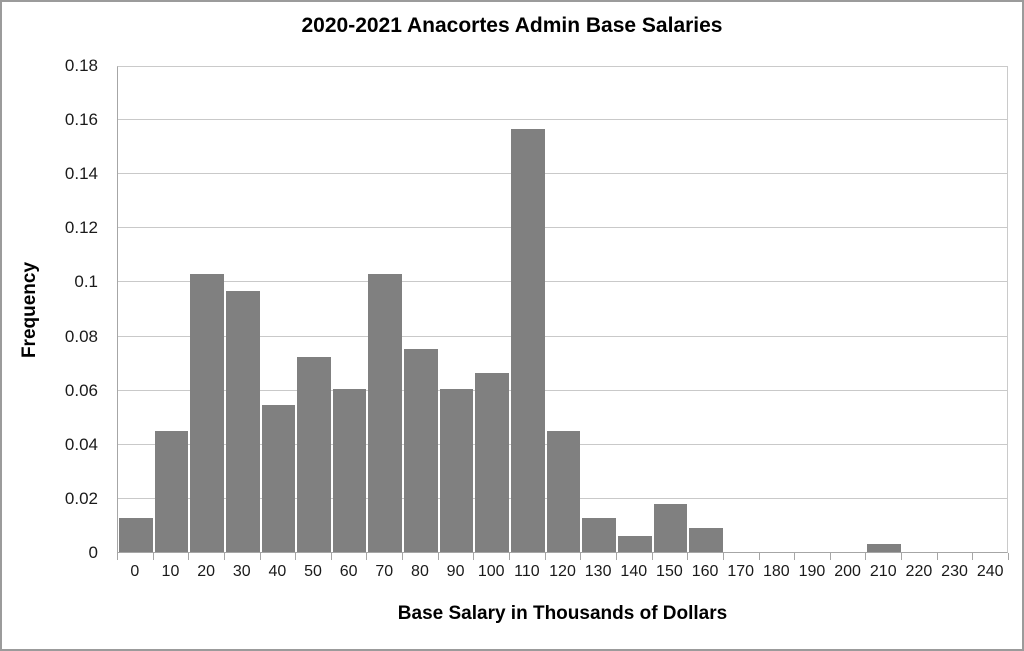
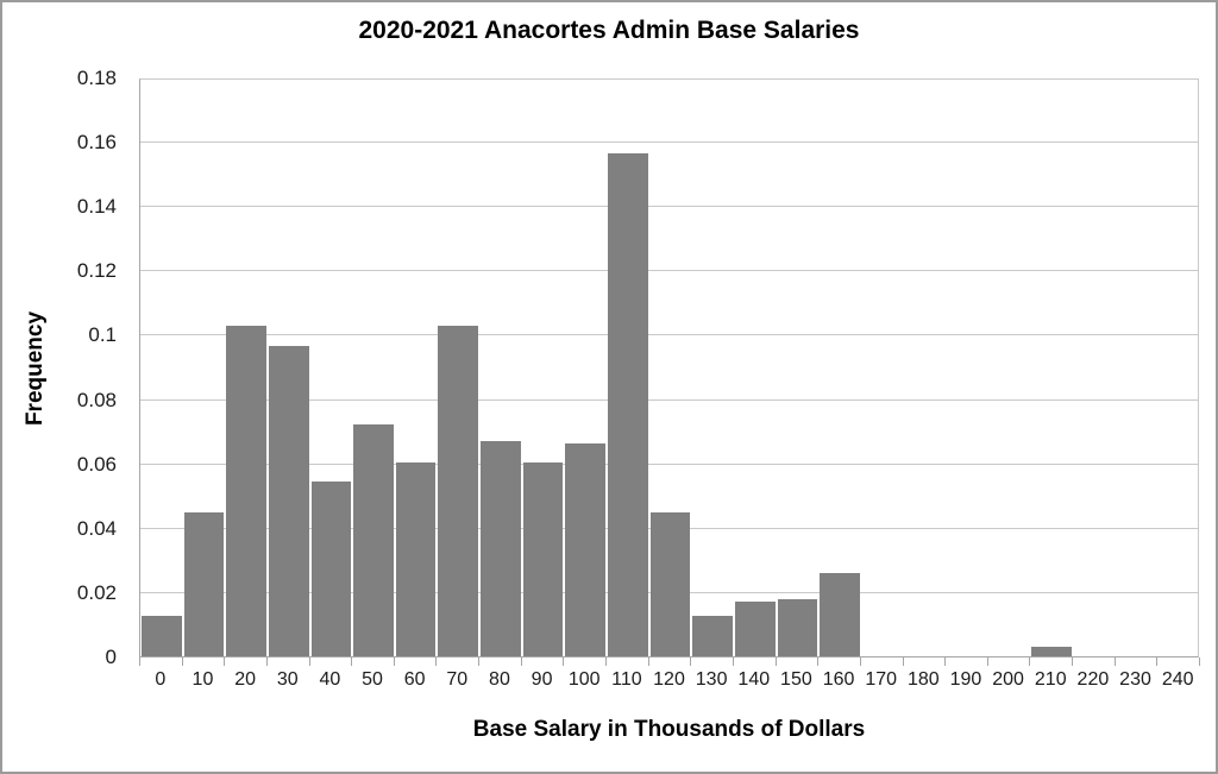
80: 0.075 -> 0.067
140: 0.006 -> 0.017
160: 0.009 -> 0.026
